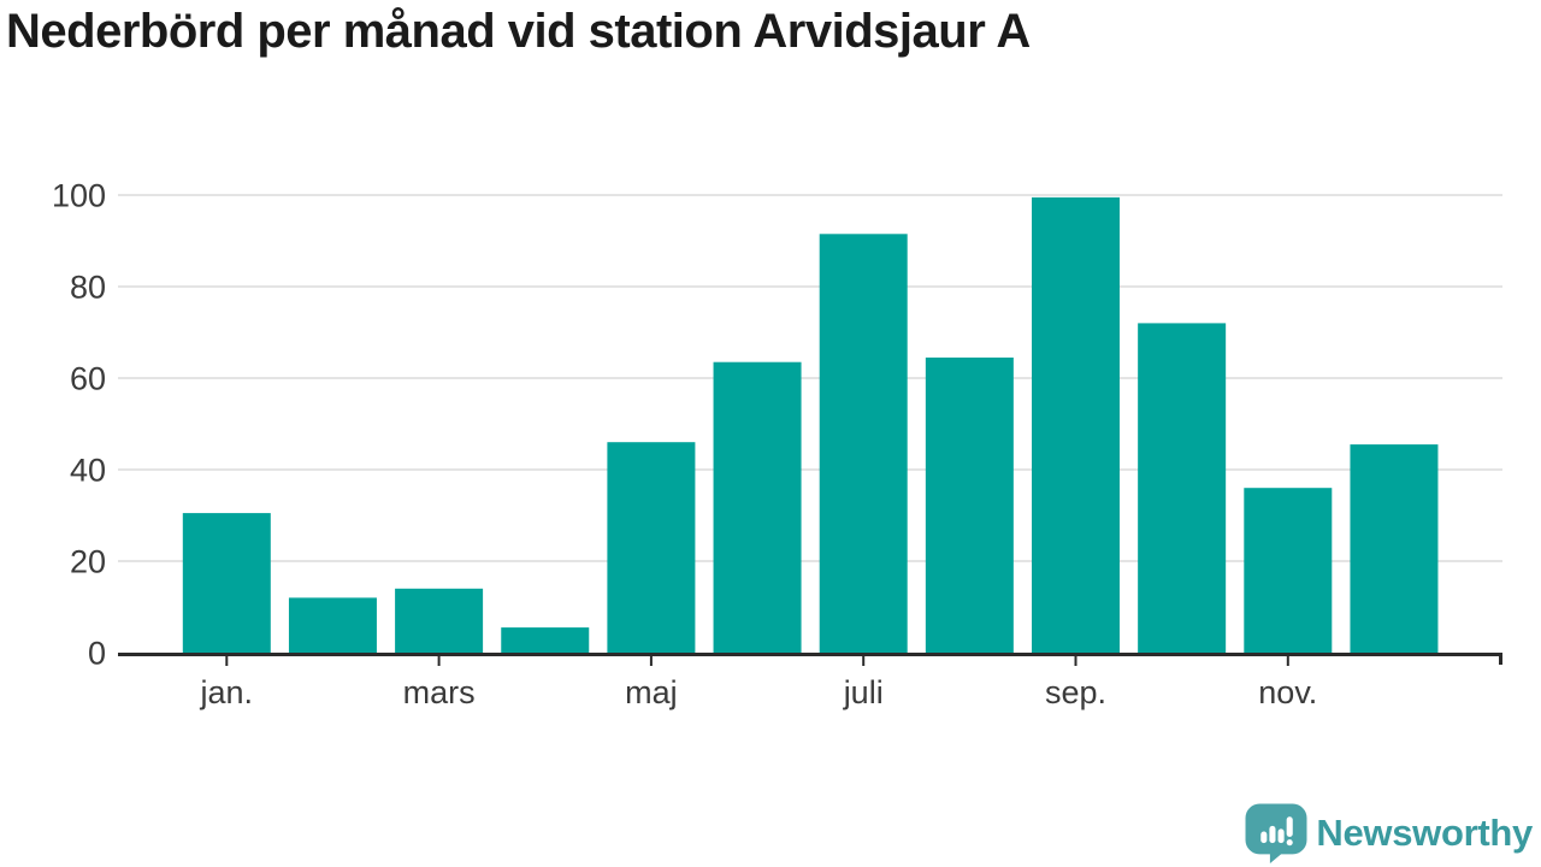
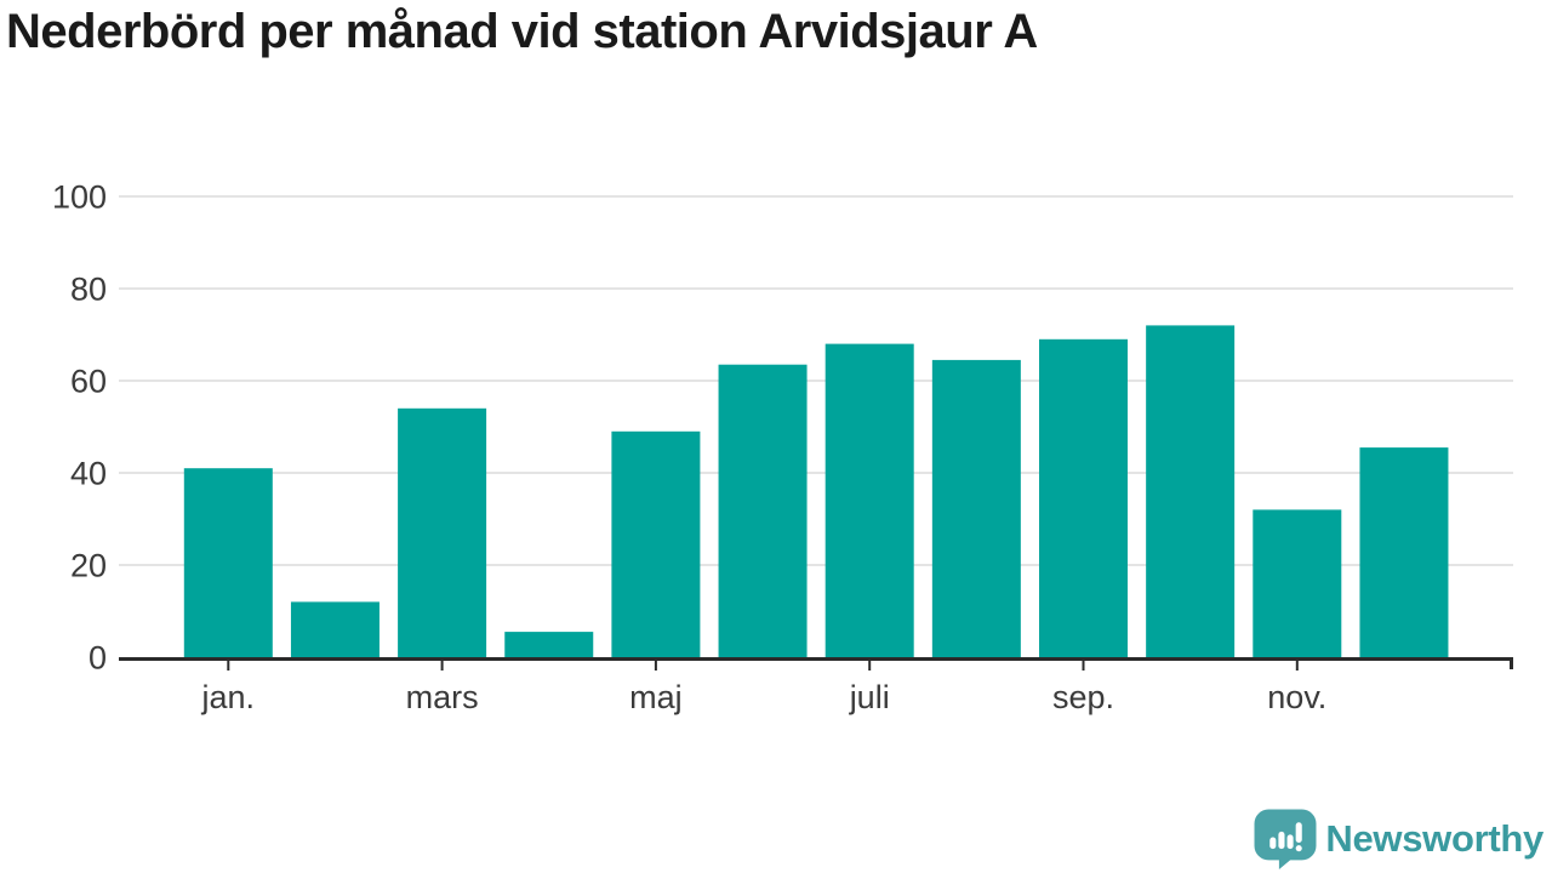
jan.: 30 -> 41
mars: 14 -> 54
maj: 46 -> 49
juli: 92 -> 68
sep.: 100 -> 69
nov.: 36 -> 32
